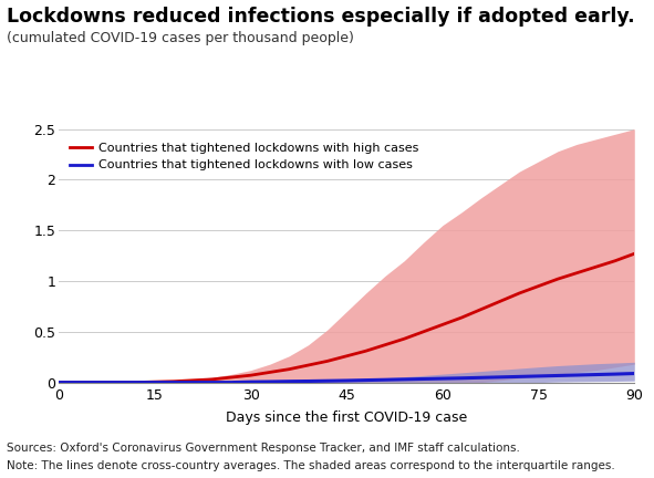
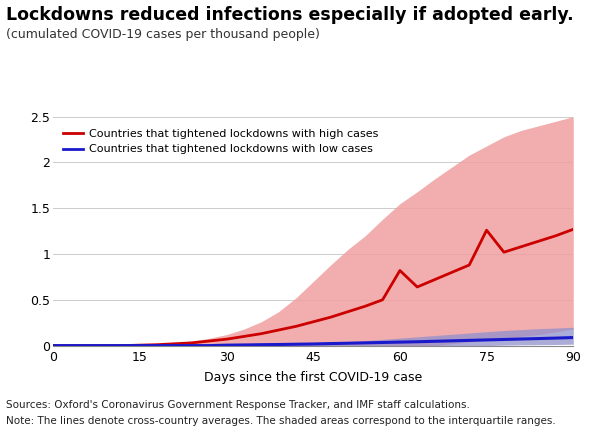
Countries that tightened lockdowns with high cases/60: 0.57 -> 0.82
Countries that tightened lockdowns with high cases/75: 0.95 -> 1.26
